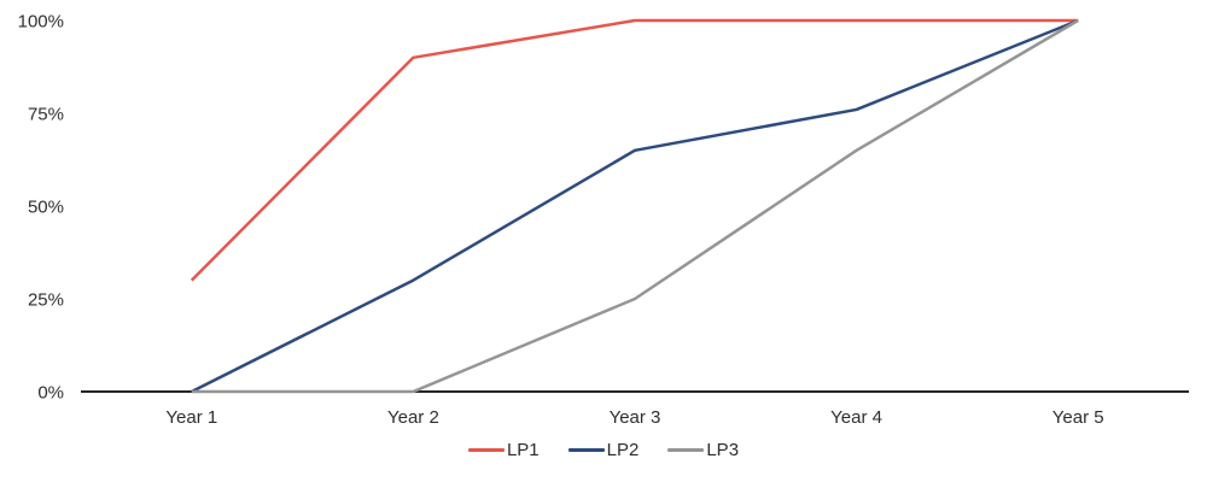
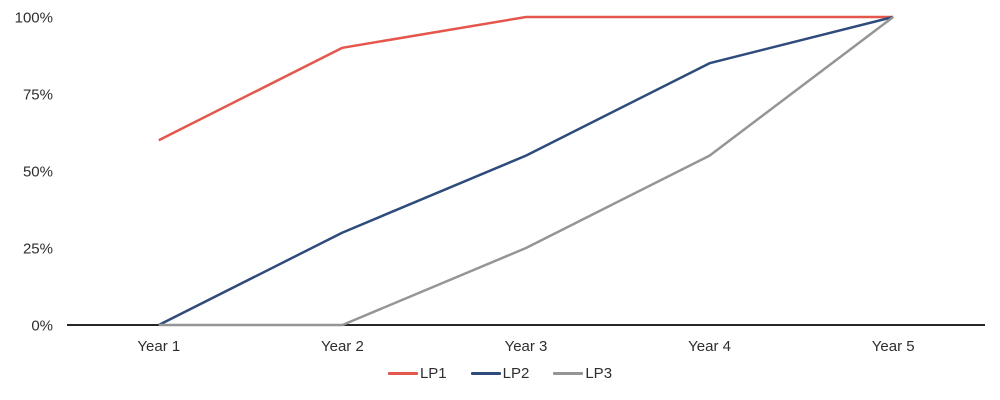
LP1/Year 1: 30% -> 60%
LP2/Year 3: 65% -> 55%
LP2/Year 4: 76% -> 85%
LP3/Year 4: 65% -> 55%
